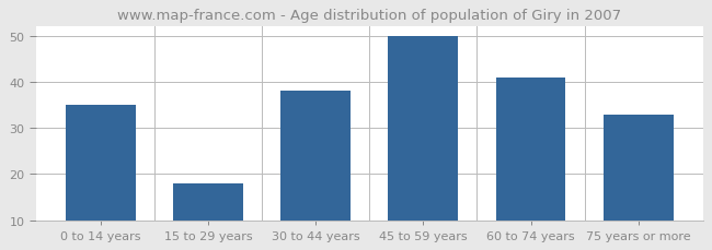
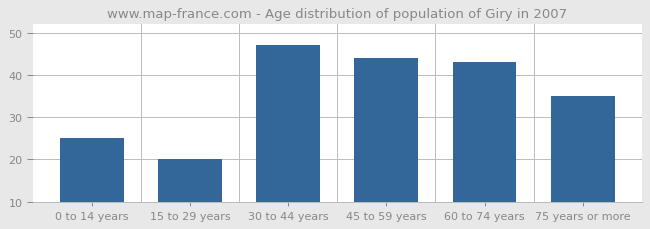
0 to 14 years: 35 -> 25
15 to 29 years: 18 -> 20
30 to 44 years: 38 -> 47
45 to 59 years: 50 -> 44
60 to 74 years: 41 -> 43
75 years or more: 33 -> 35
